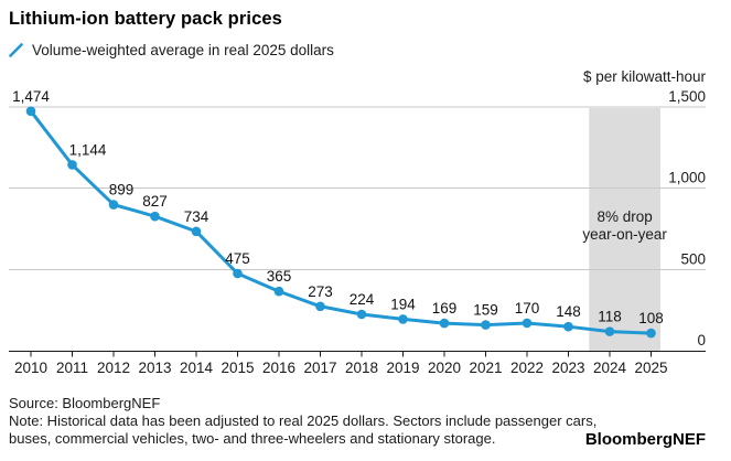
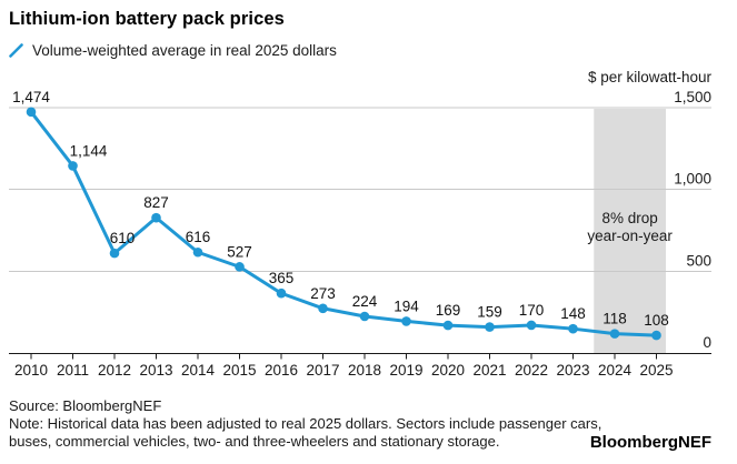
2012: 899 -> 610
2014: 734 -> 616
2015: 475 -> 527
